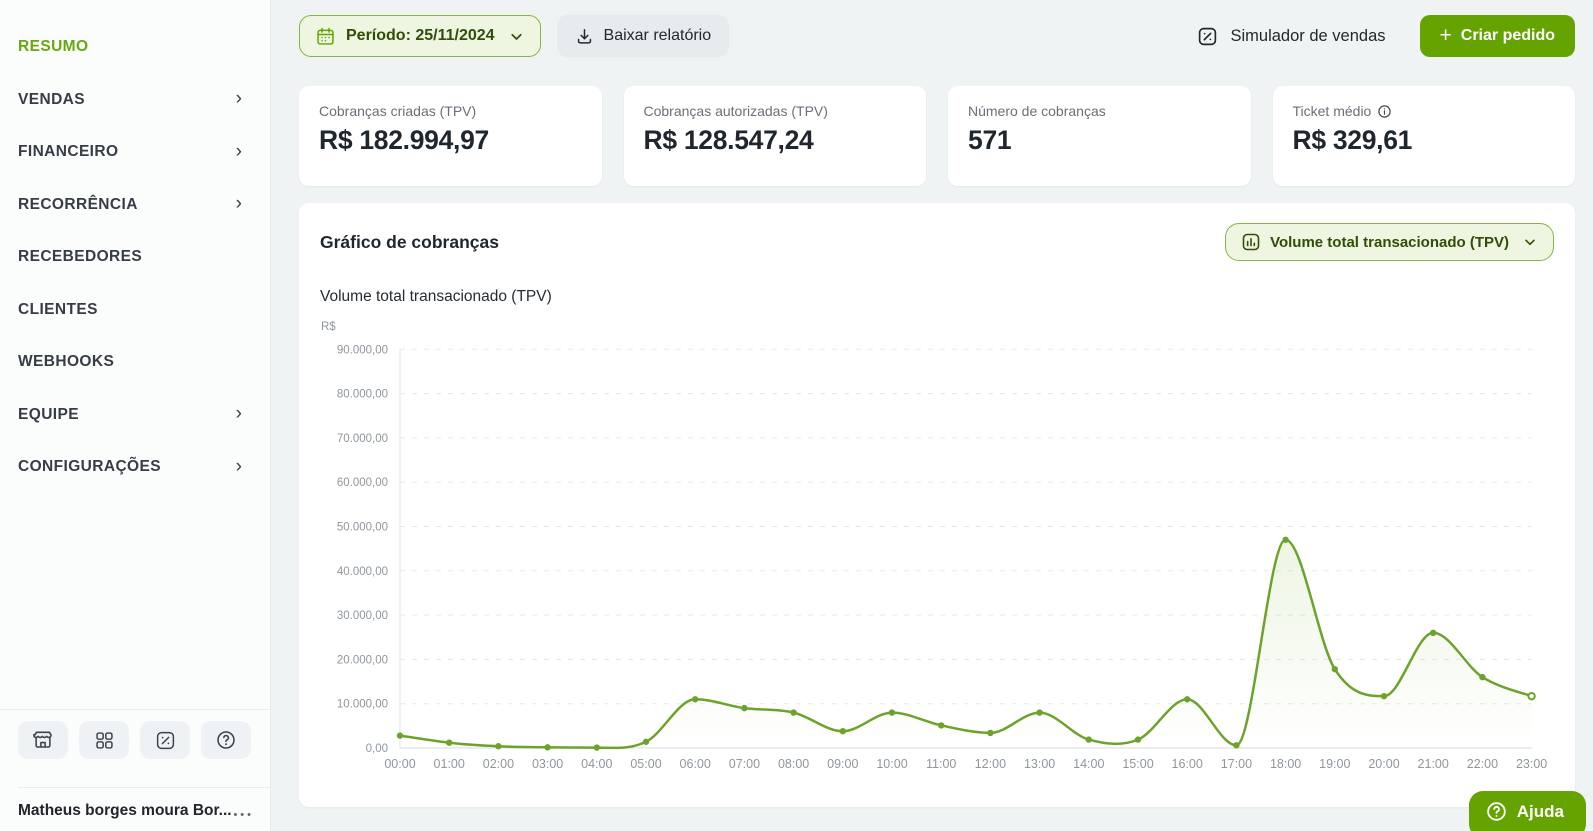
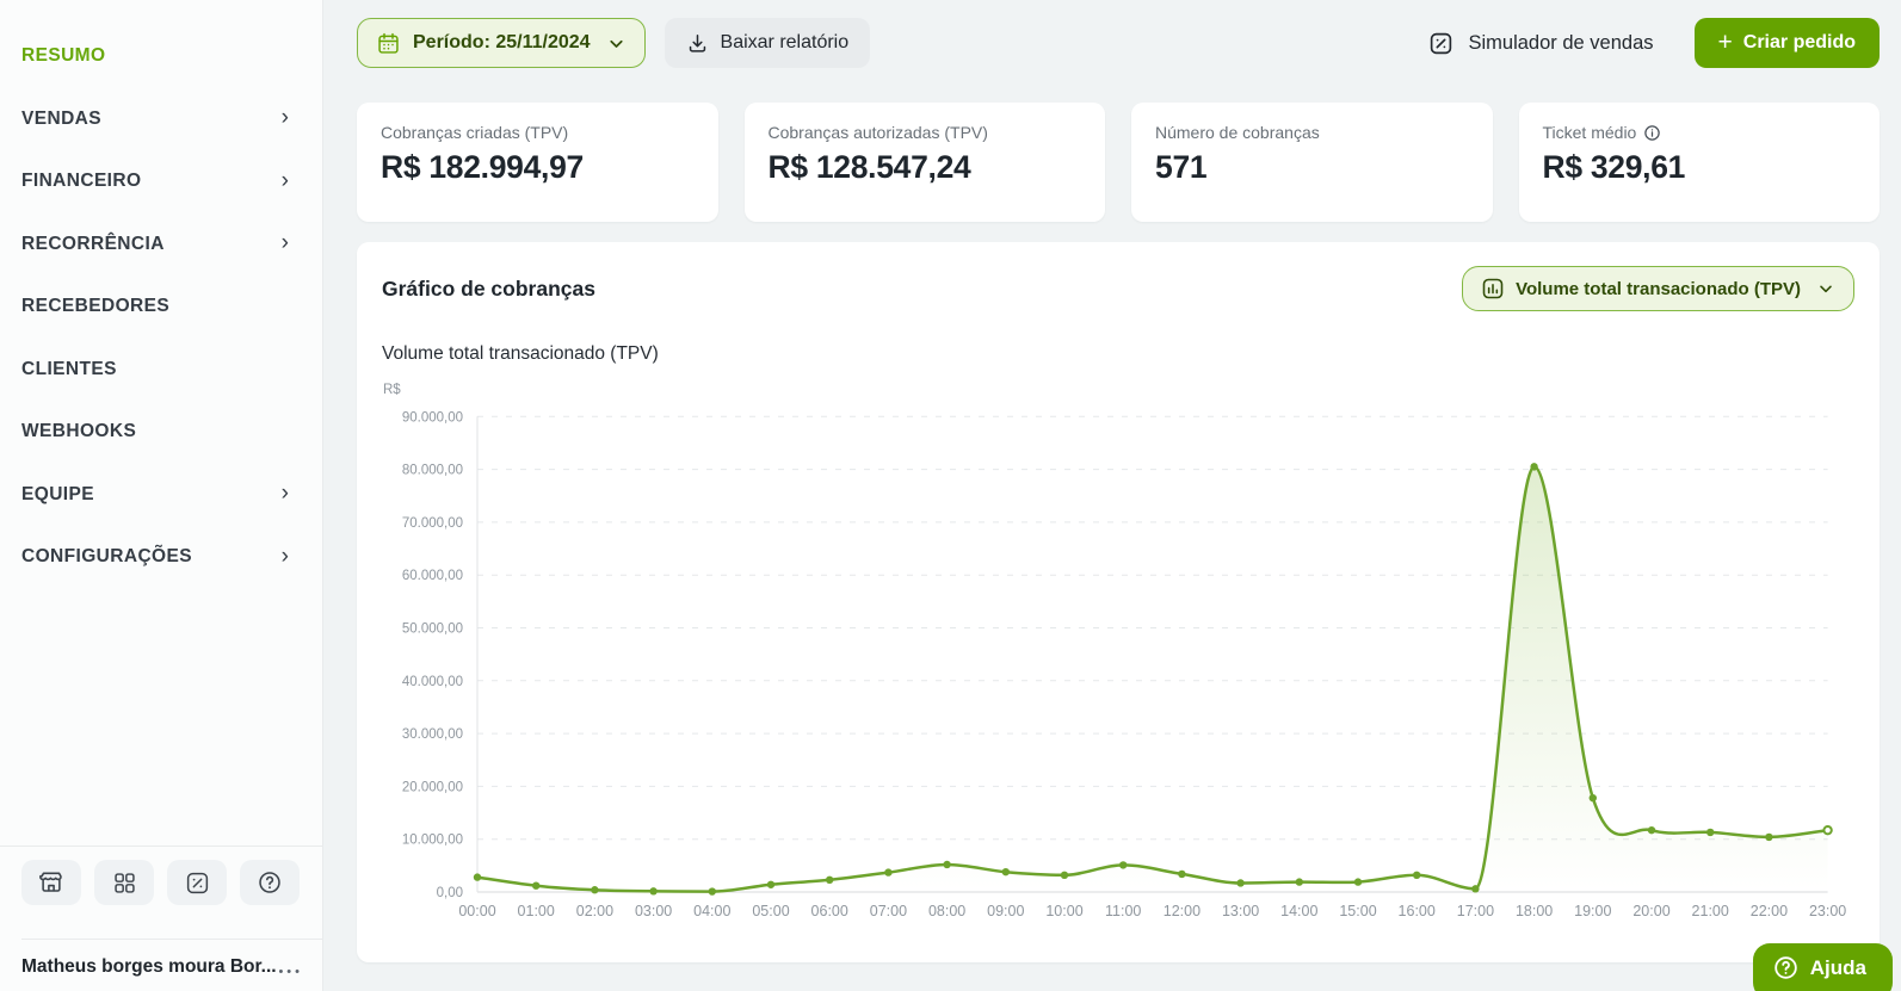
06:00: 11000 -> 2000
07:00: 9000 -> 4000
08:00: 8000 -> 5000
10:00: 8000 -> 3000
13:00: 8000 -> 2000
16:00: 11000 -> 3000
18:00: 47000 -> 80000
21:00: 26000 -> 11000
22:00: 16000 -> 10000
